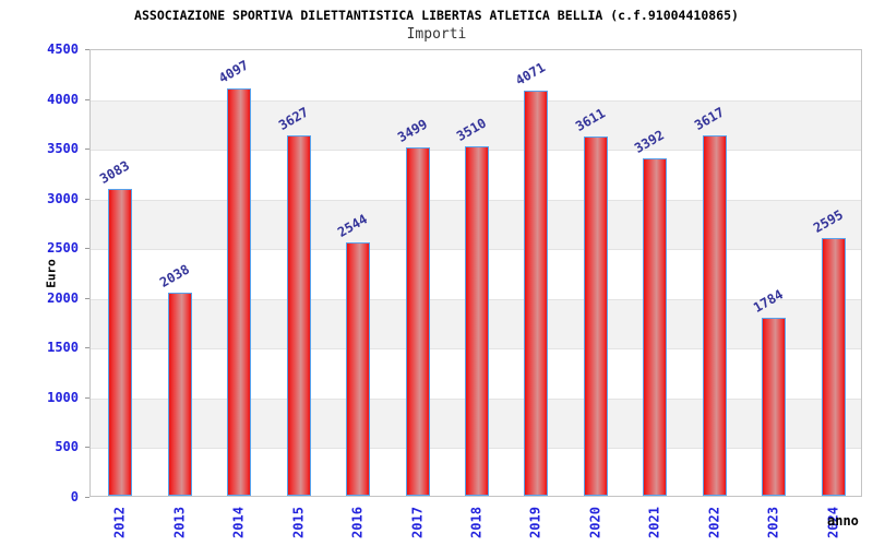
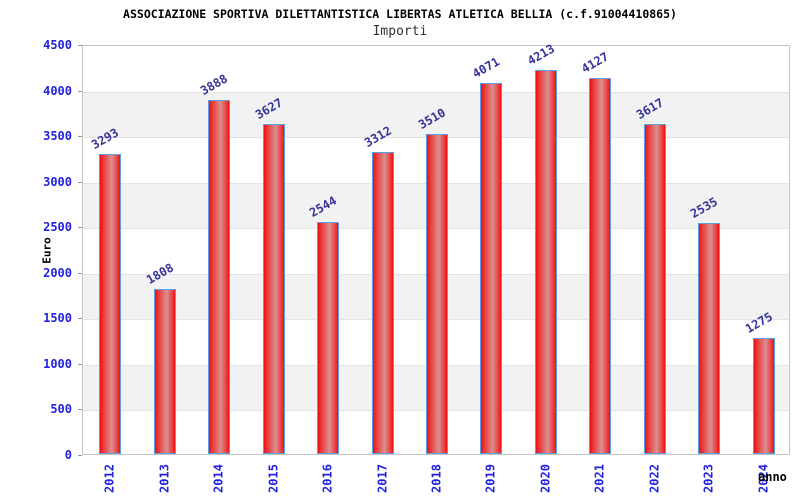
2012: 3083 -> 3293
2013: 2038 -> 1808
2014: 4097 -> 3888
2017: 3499 -> 3312
2020: 3611 -> 4213
2021: 3392 -> 4127
2023: 1784 -> 2535
2024: 2595 -> 1275
